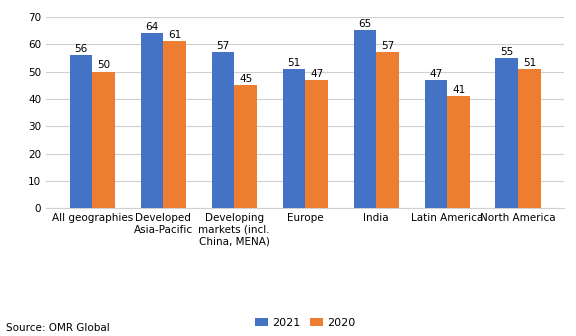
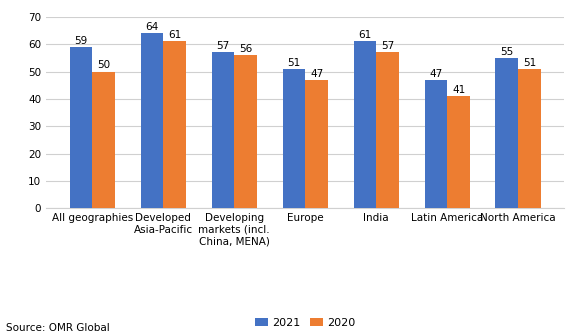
2021/All geographies: 56 -> 59
2020/Developing markets (incl. China, MENA): 45 -> 56
2021/India: 65 -> 61
